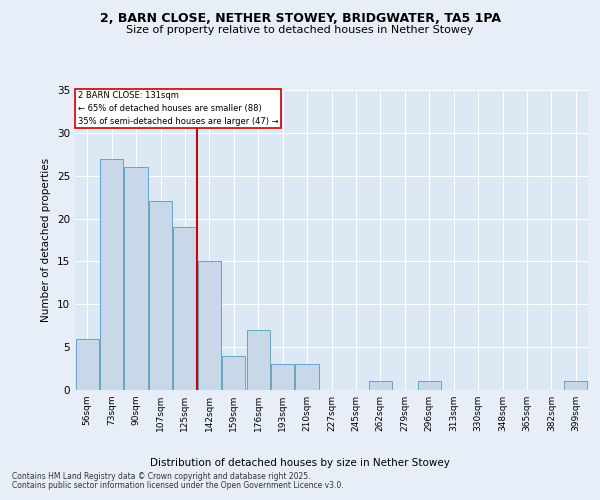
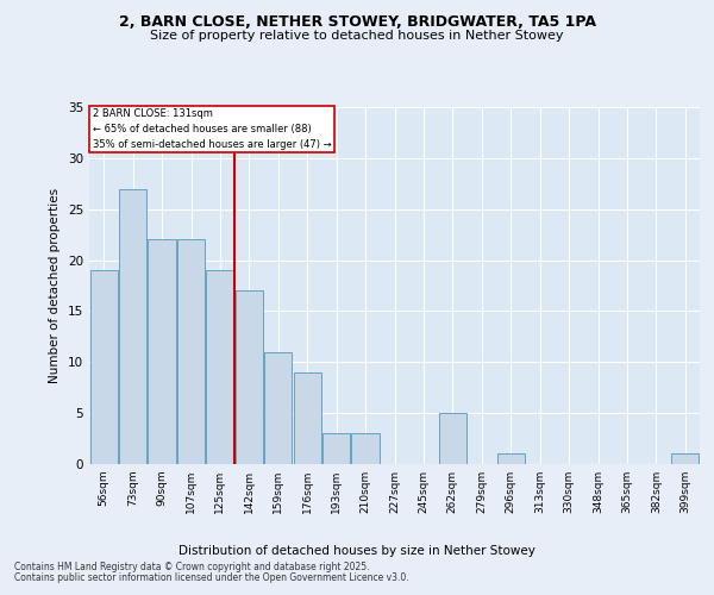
56sqm: 6 -> 19
90sqm: 26 -> 22
142sqm: 15 -> 17
159sqm: 4 -> 11
176sqm: 7 -> 9
262sqm: 1 -> 5
